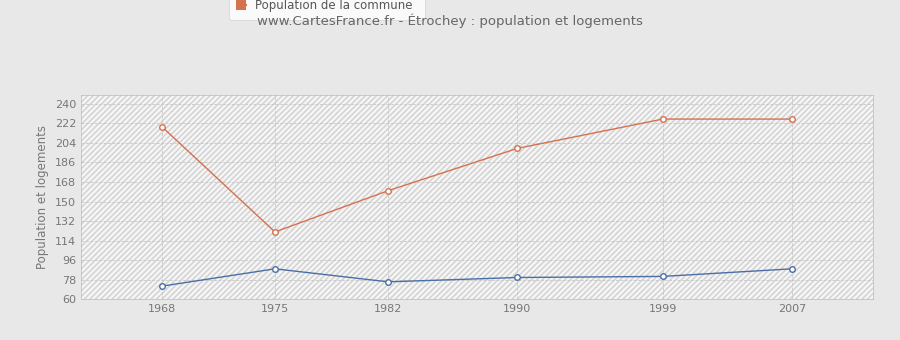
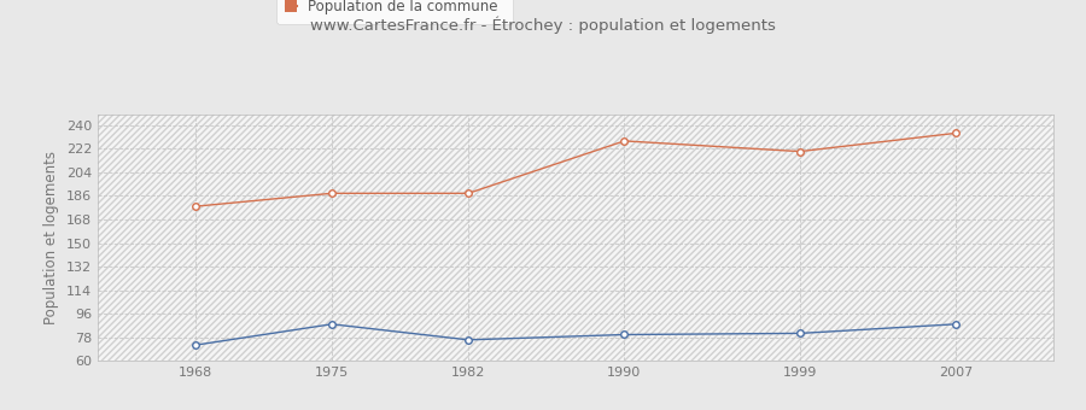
Population de la commune/1968: 219 -> 178
Population de la commune/1975: 122 -> 188
Population de la commune/1982: 160 -> 188
Population de la commune/1990: 199 -> 228
Population de la commune/1999: 226 -> 220
Population de la commune/2007: 226 -> 234
